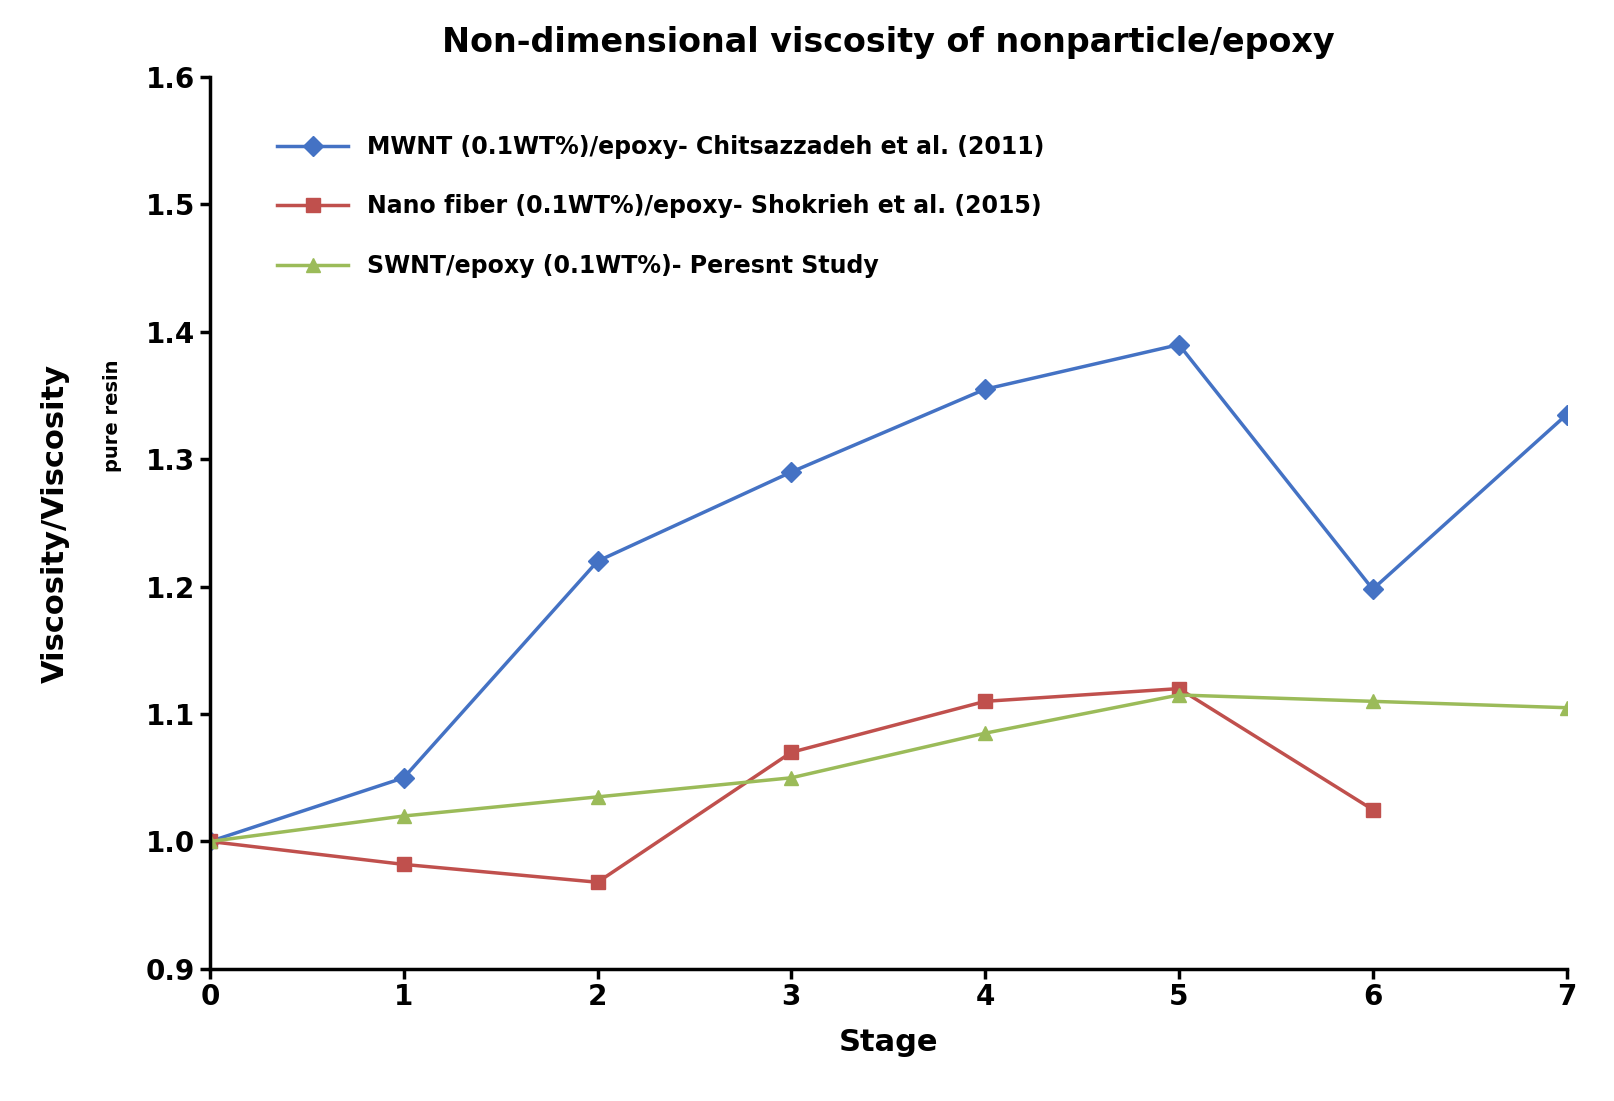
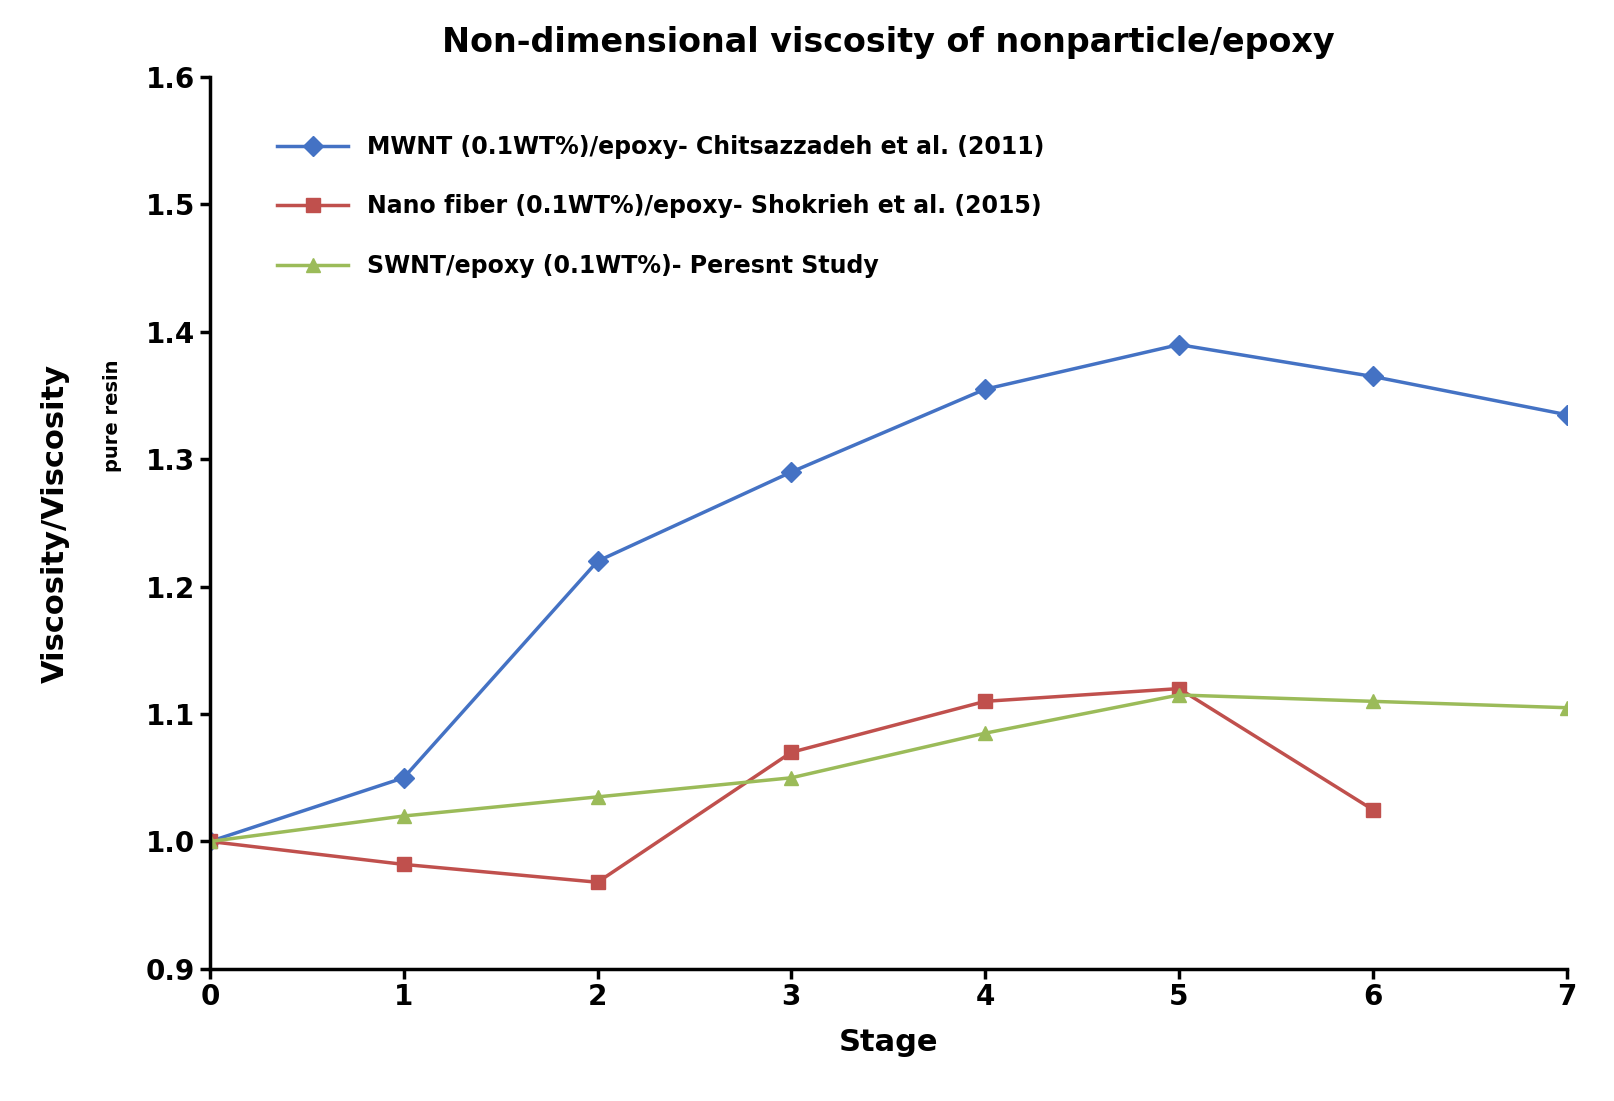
MWNT (0.1WT%)/epoxy- Chitsazzadeh et al. (2011)/6: 1.198 -> 1.365
